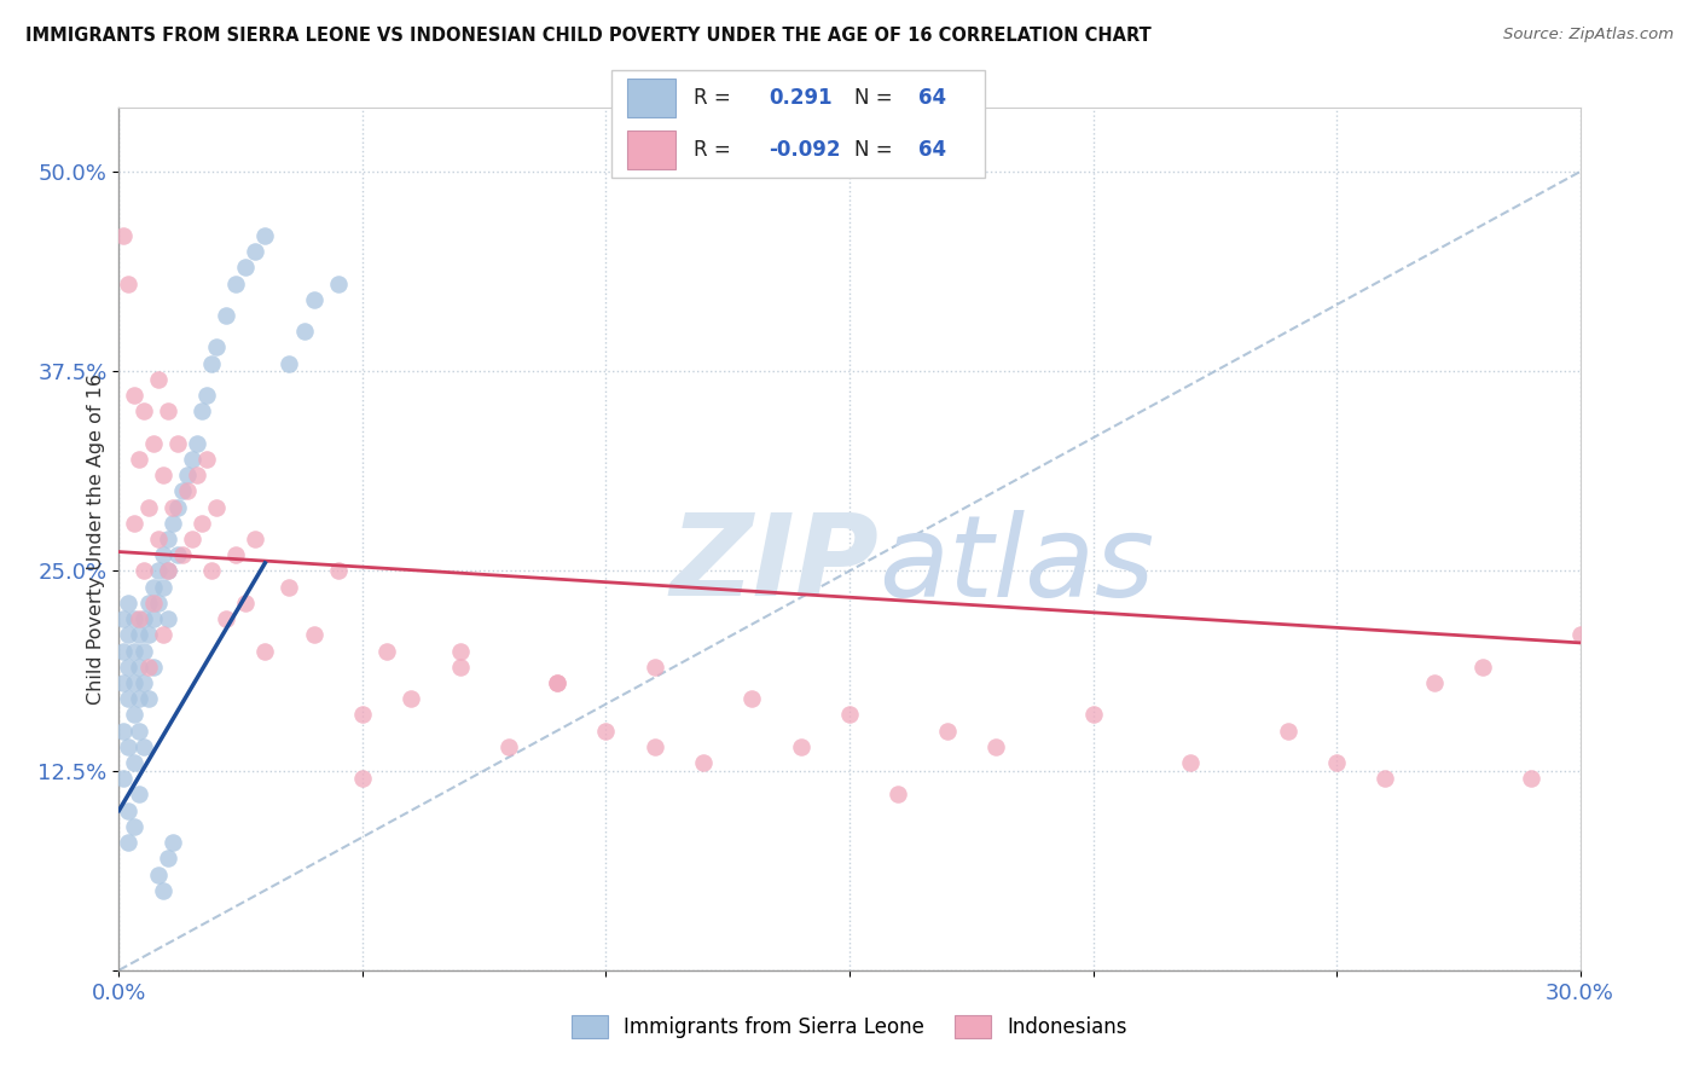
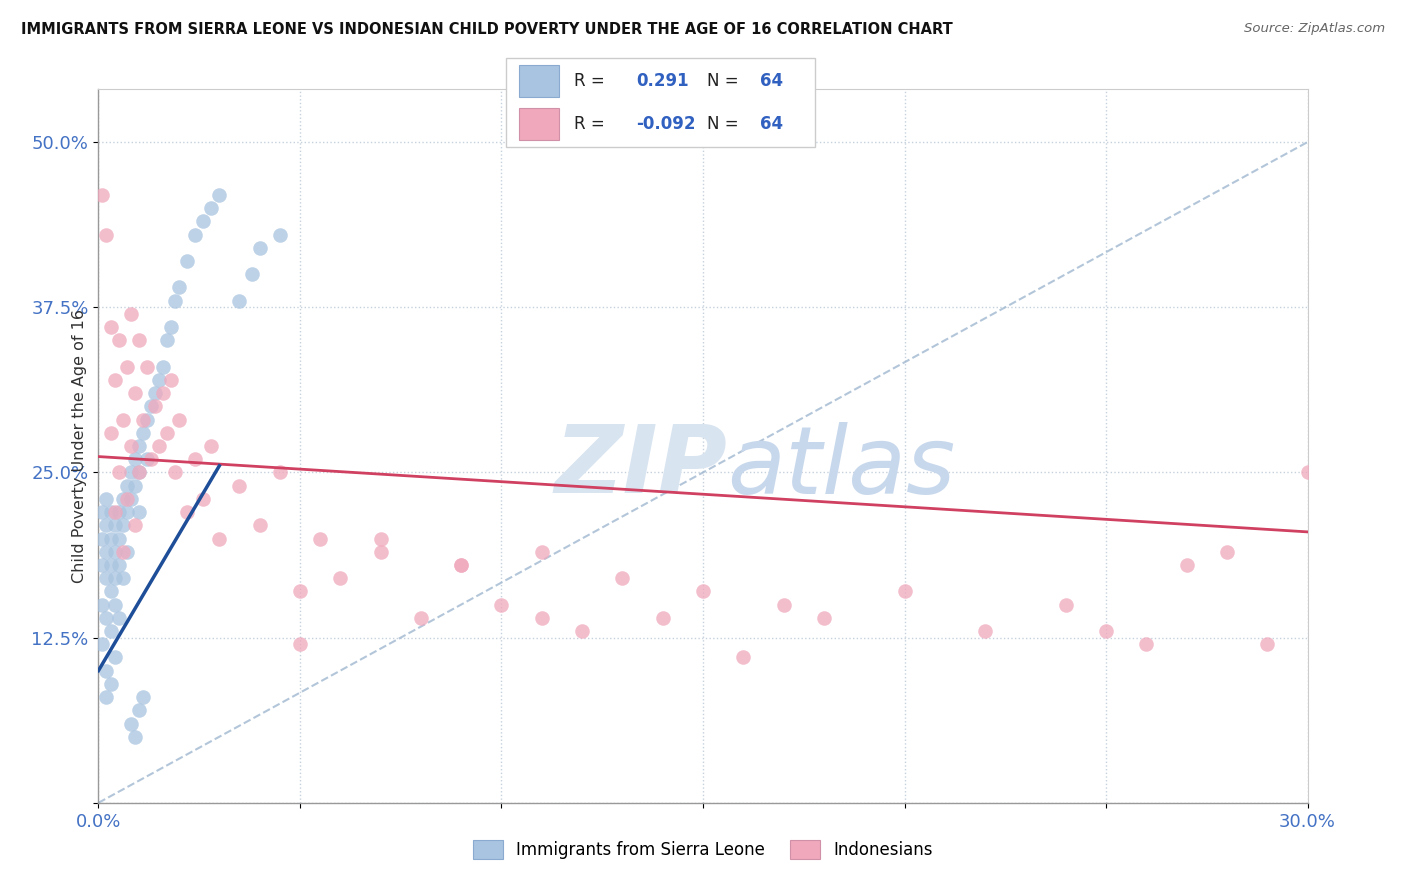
Indonesians/30.0%: 21% -> 25%
